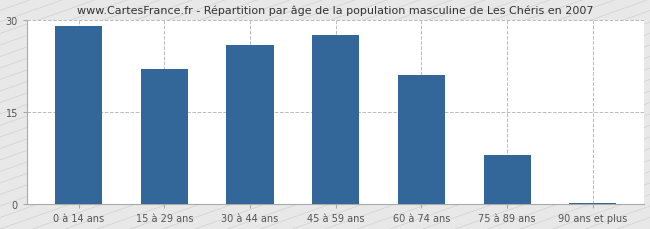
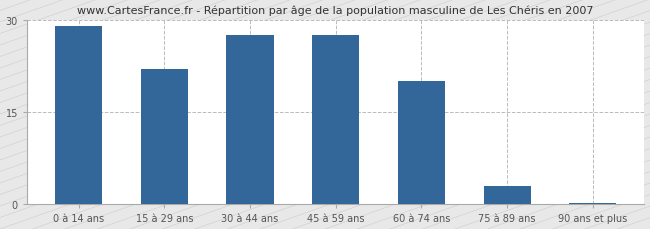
30 à 44 ans: 26.0 -> 27.5
60 à 74 ans: 21.0 -> 20.0
75 à 89 ans: 8.0 -> 3.0
